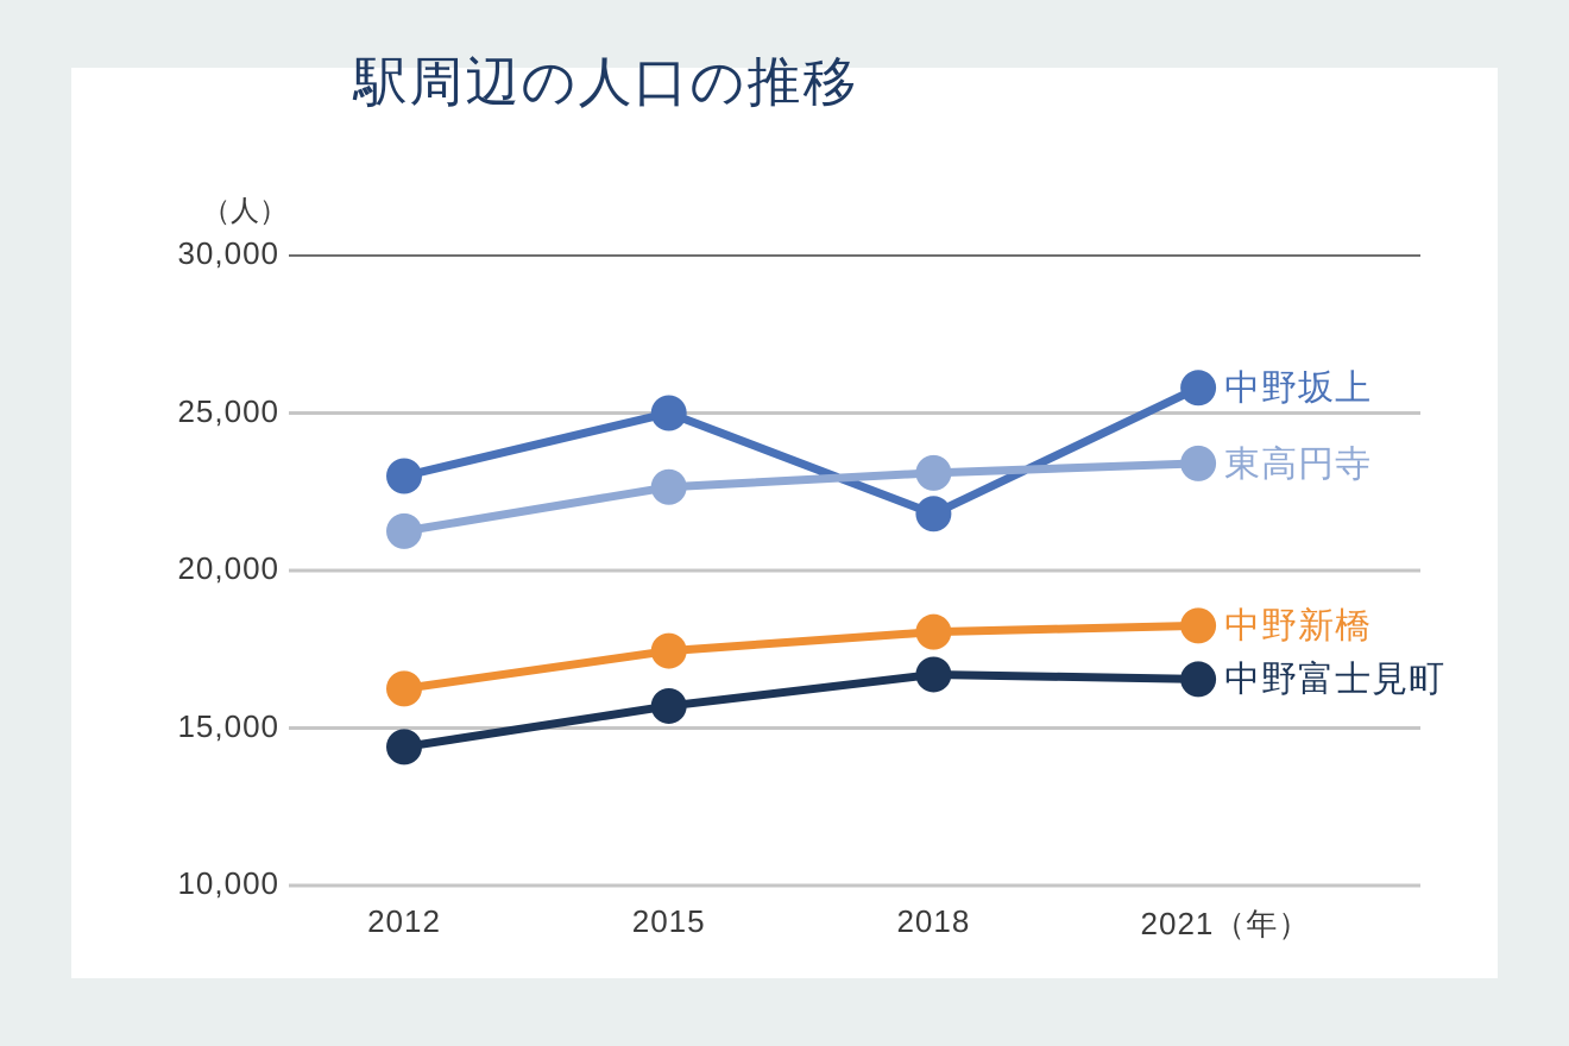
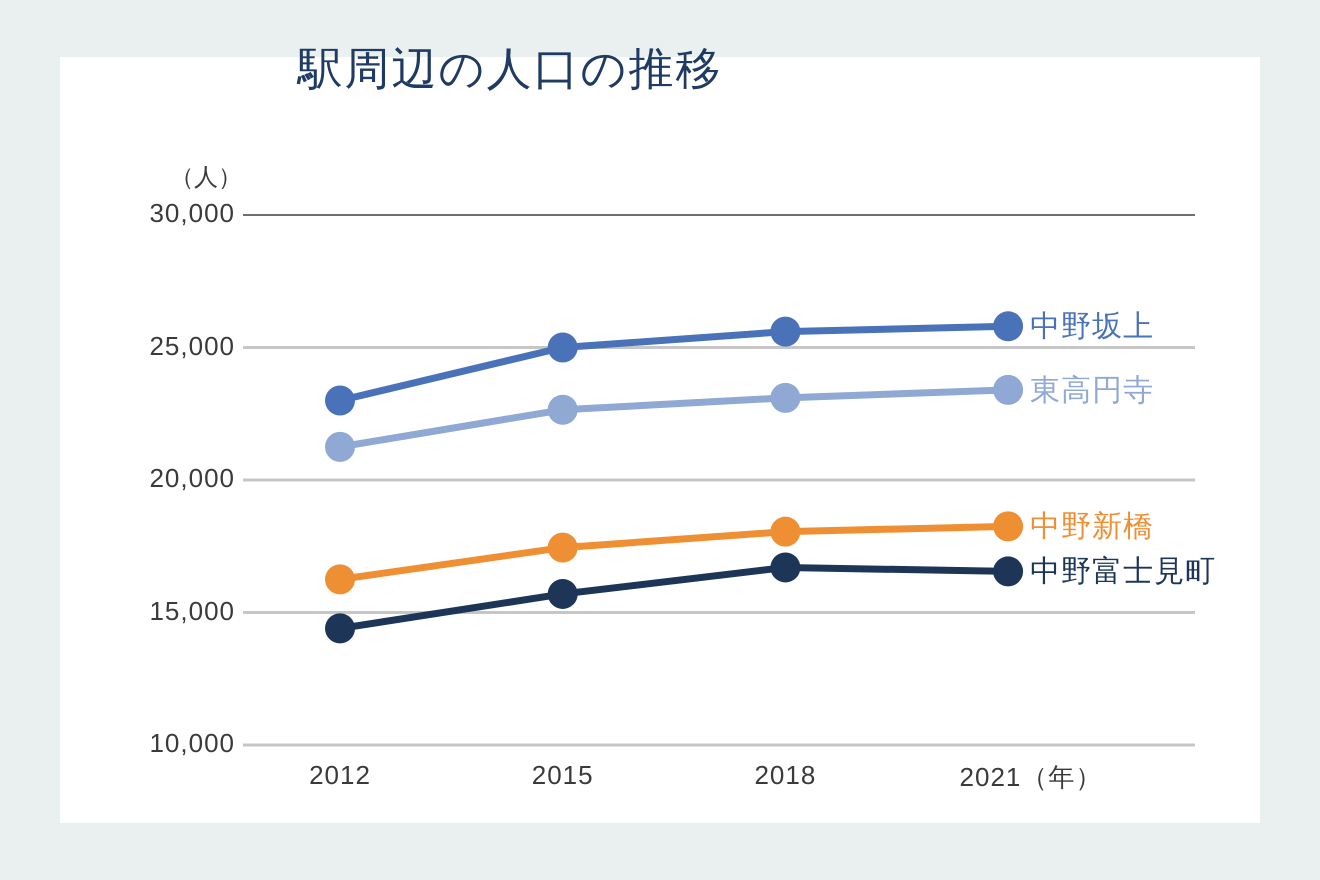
中野坂上/2018: 21800 -> 25600
